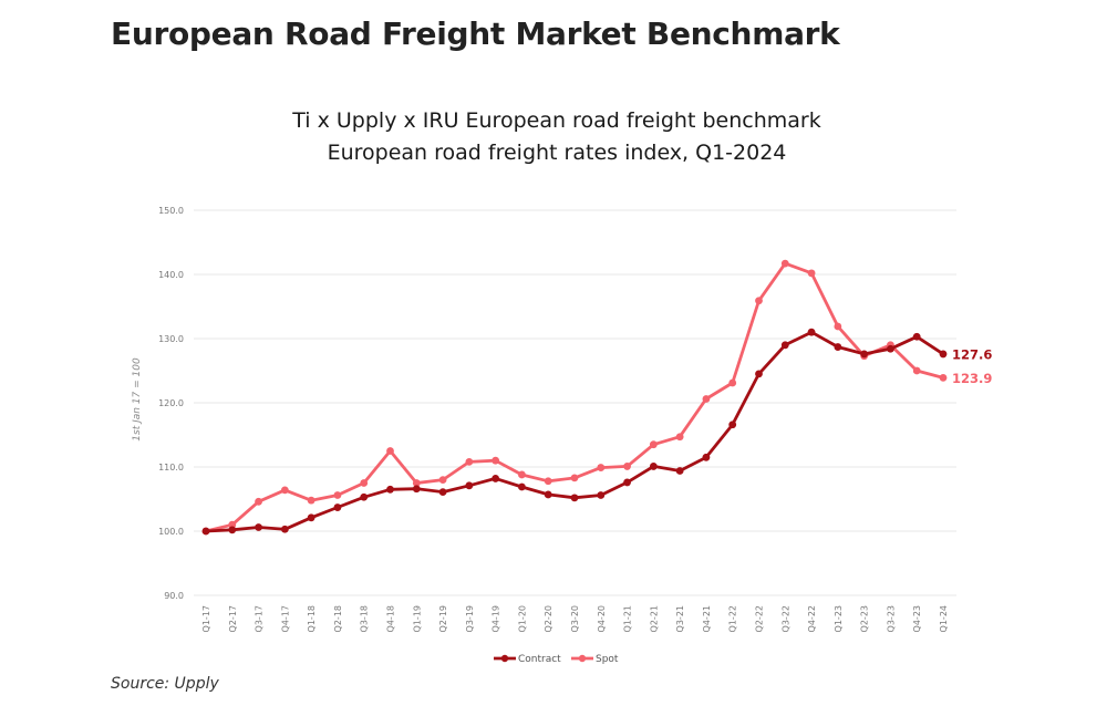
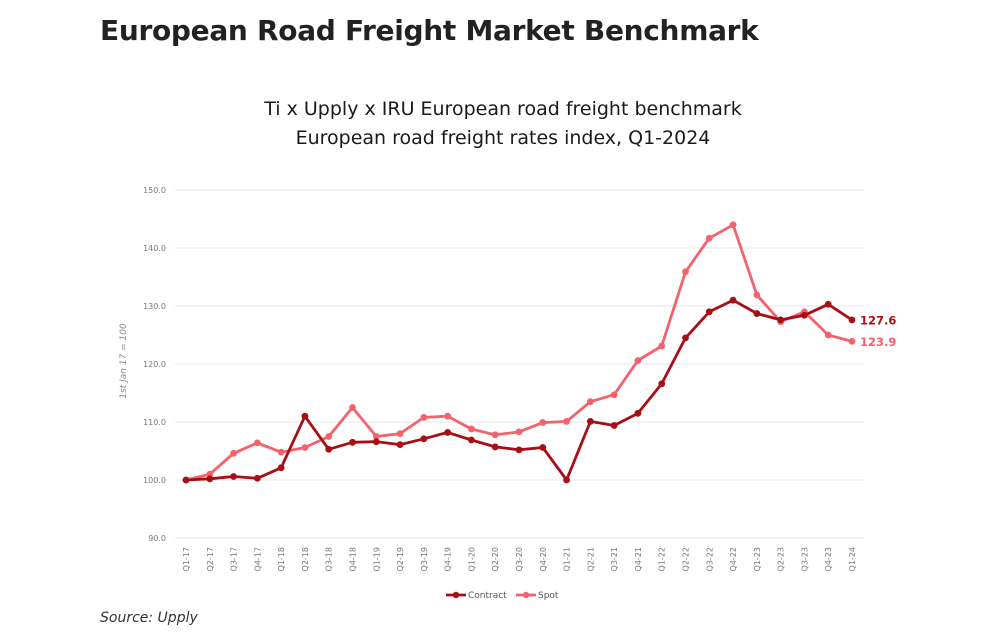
Contract/Q2-18: 104 -> 111
Contract/Q1-21: 108 -> 100
Spot/Q4-22: 140 -> 144
